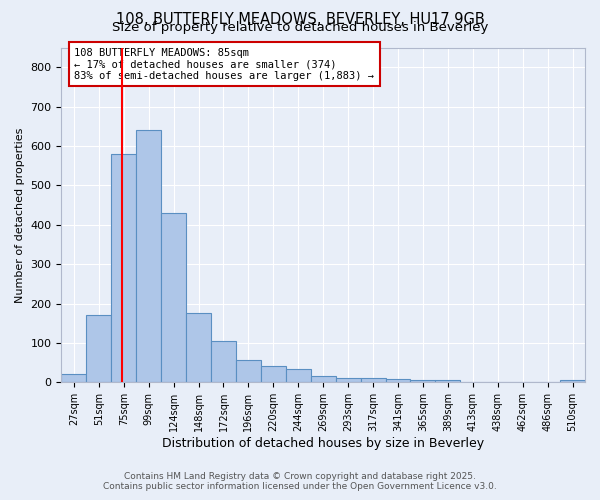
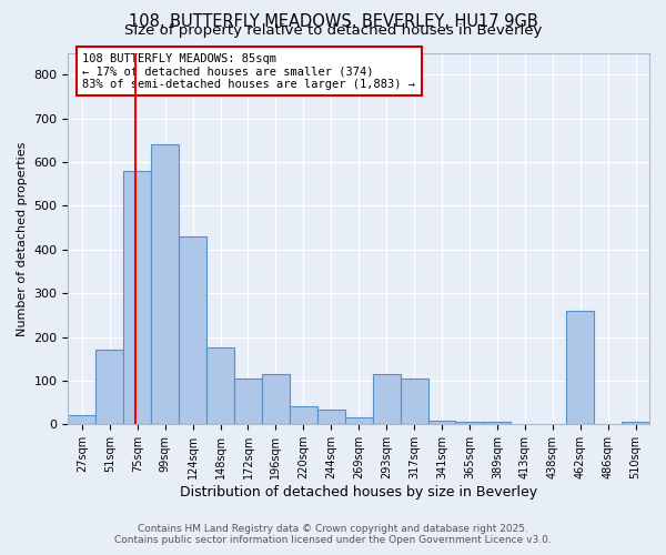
196sqm: 57 -> 115
293sqm: 12 -> 115
317sqm: 10 -> 105
462sqm: 2 -> 260
